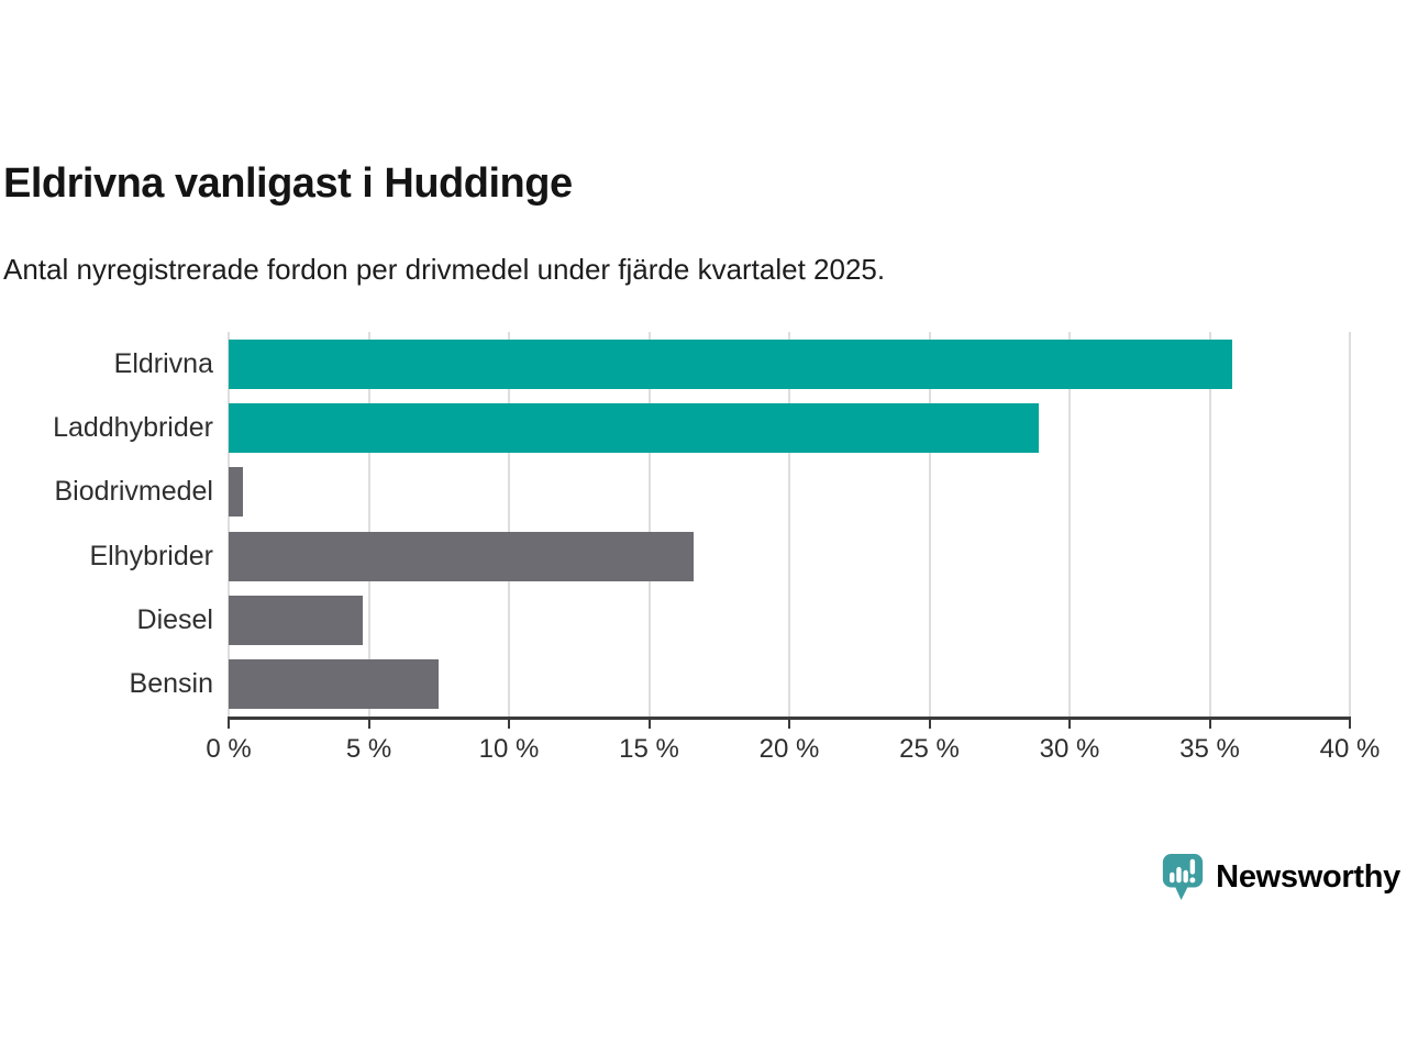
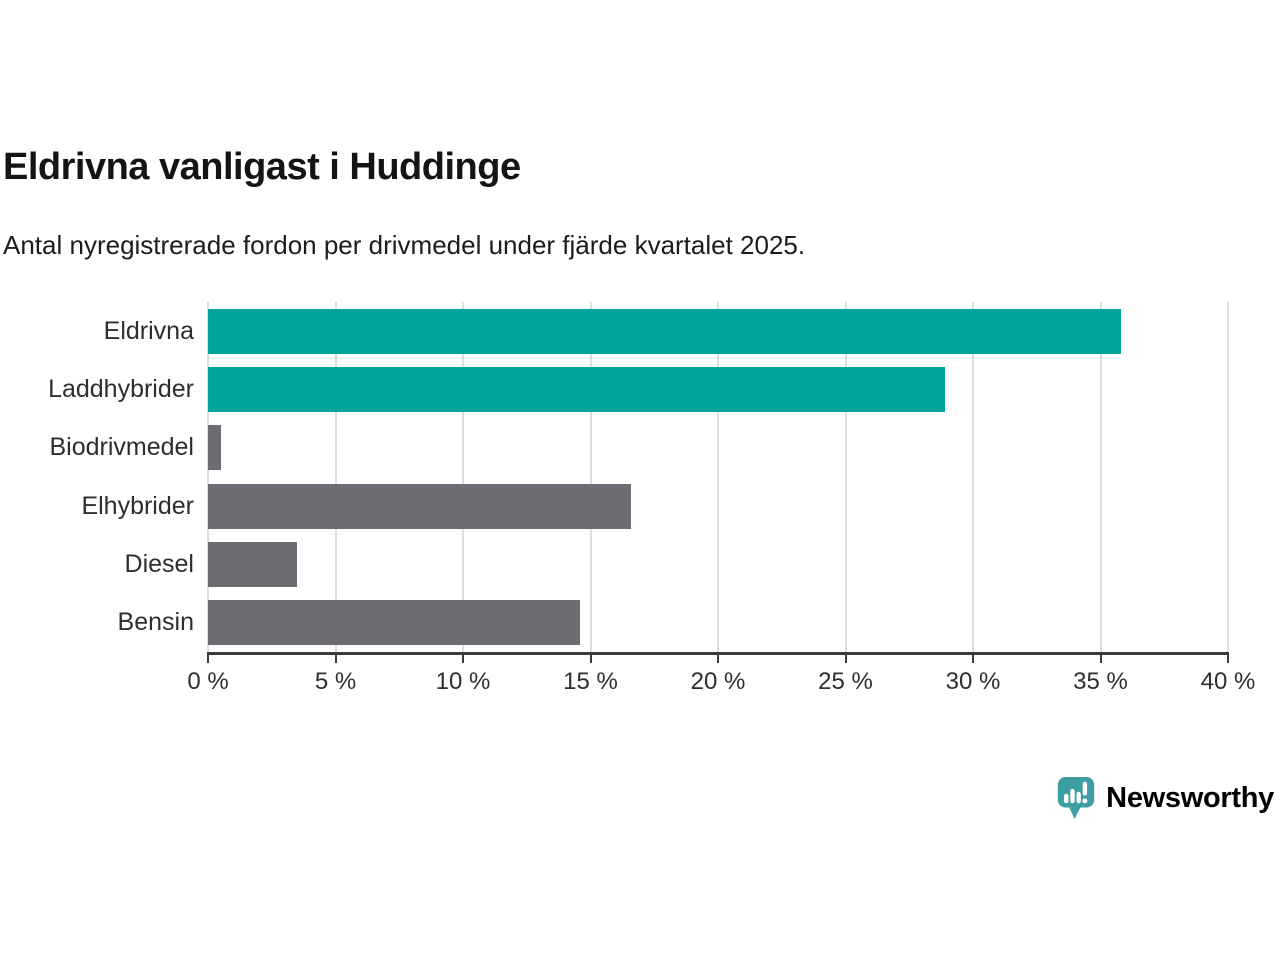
Diesel: 4.8% -> 3.5%
Bensin: 7.5% -> 14.6%
